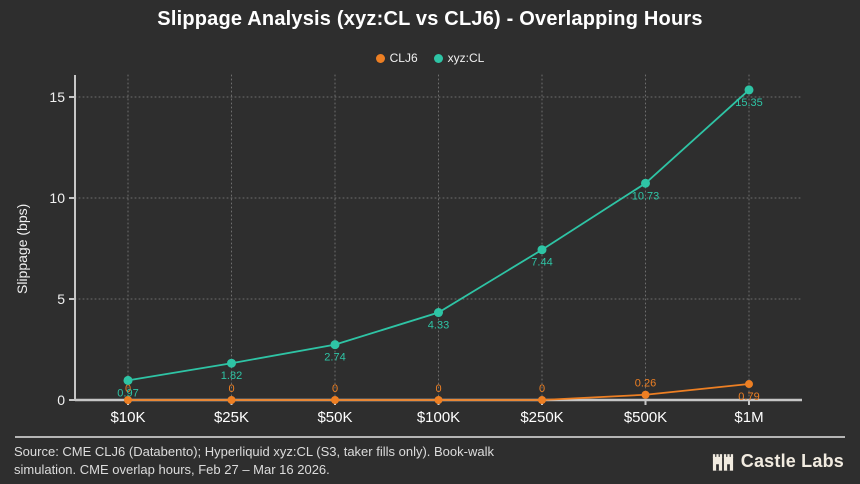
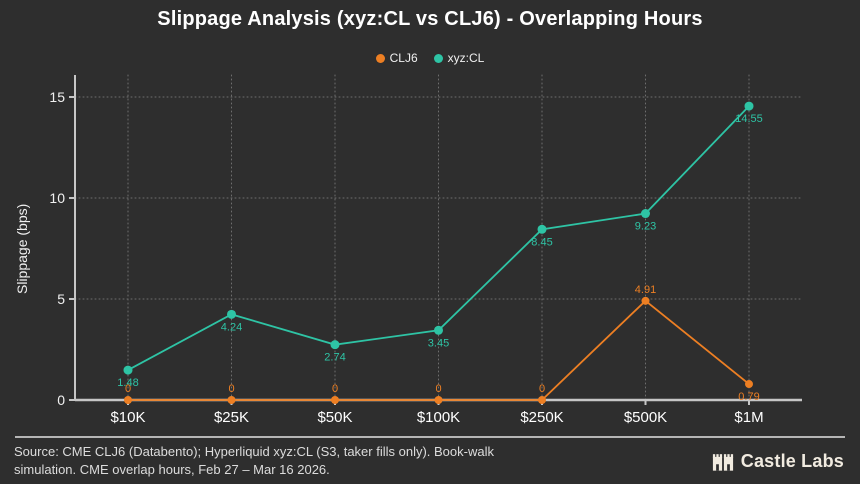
xyz:CL/$10K: 0.97 -> 1.48
xyz:CL/$25K: 1.82 -> 4.24
xyz:CL/$100K: 4.33 -> 3.45
xyz:CL/$250K: 7.44 -> 8.45
CLJ6/$500K: 0.26 -> 4.91
xyz:CL/$500K: 10.73 -> 9.23
xyz:CL/$1M: 15.35 -> 14.55
